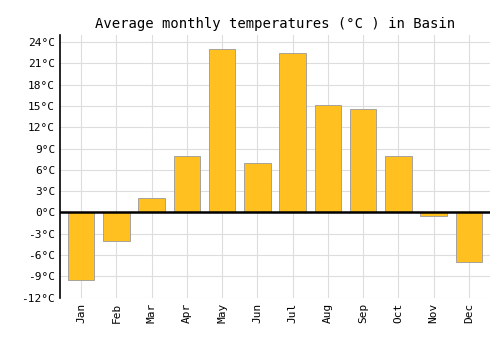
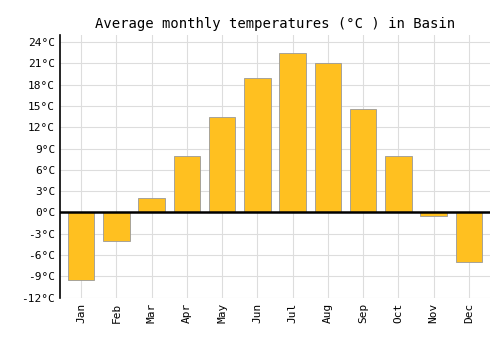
May: 23.0°C -> 13.5°C
Jun: 7.0°C -> 19.0°C
Aug: 15.2°C -> 21.0°C
